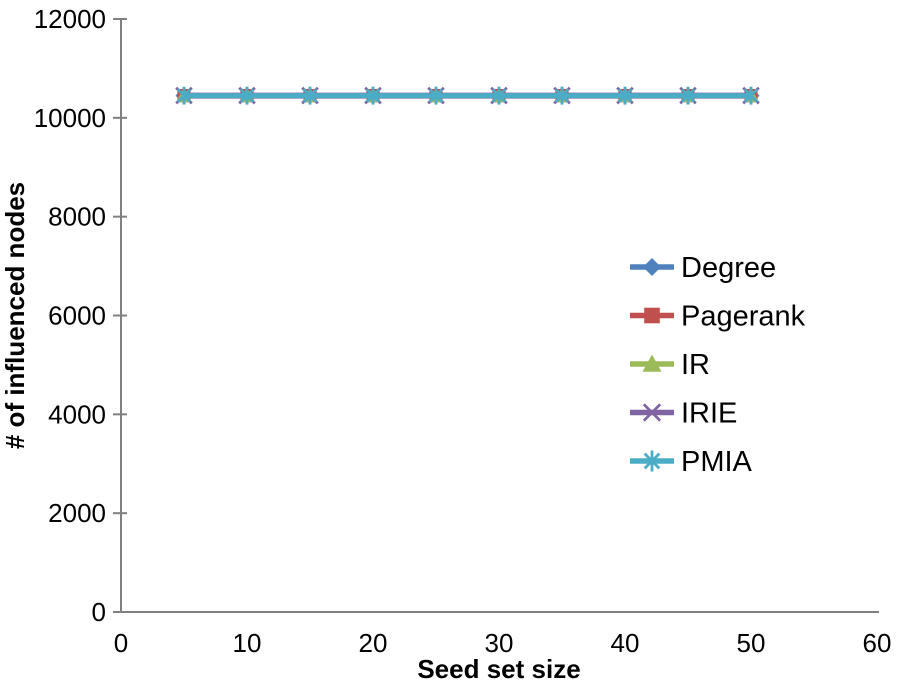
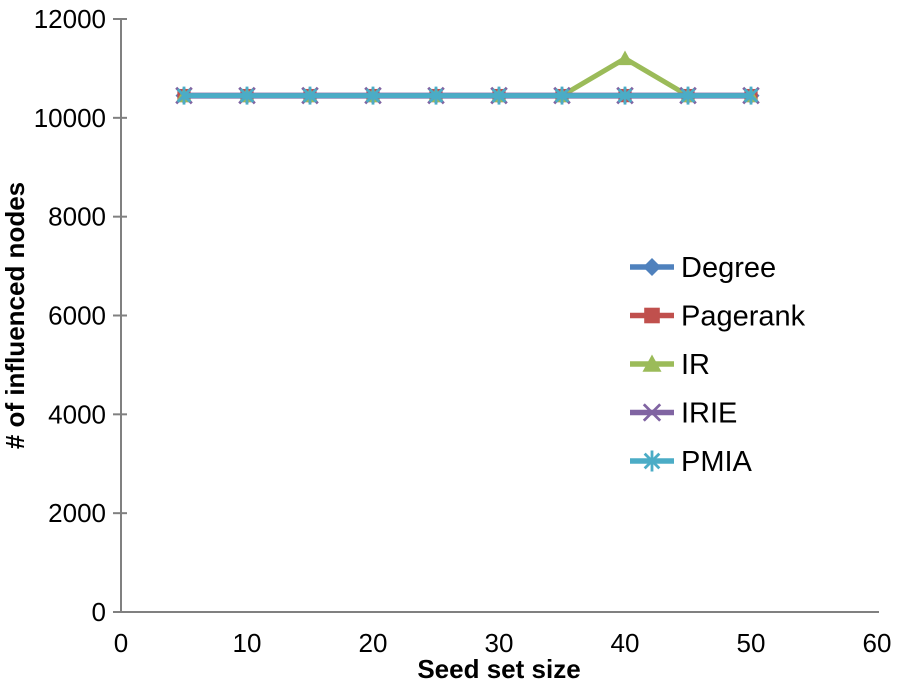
IR/40: 10400 -> 11200
